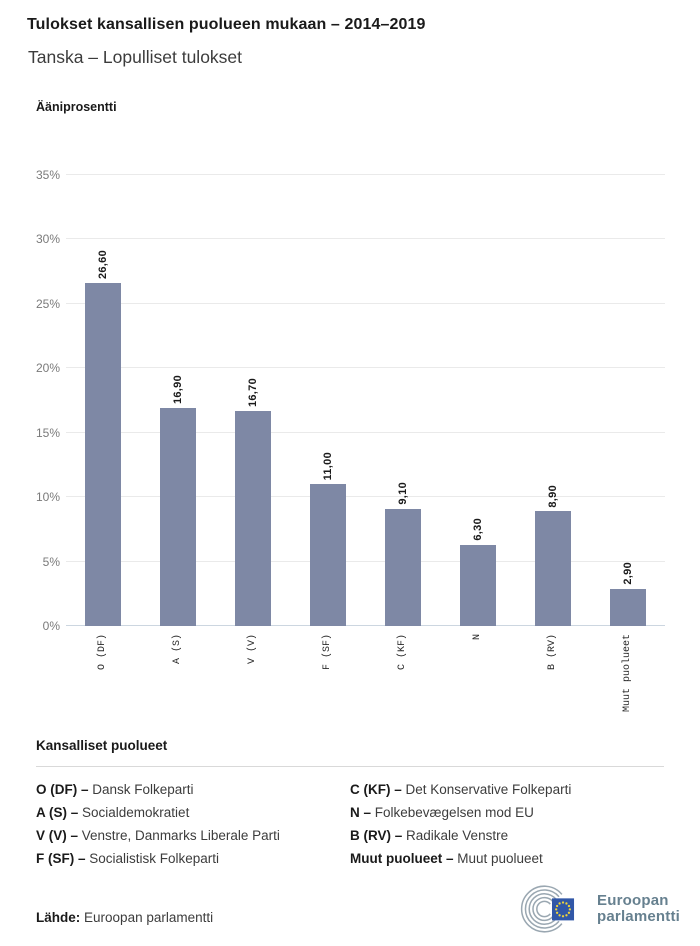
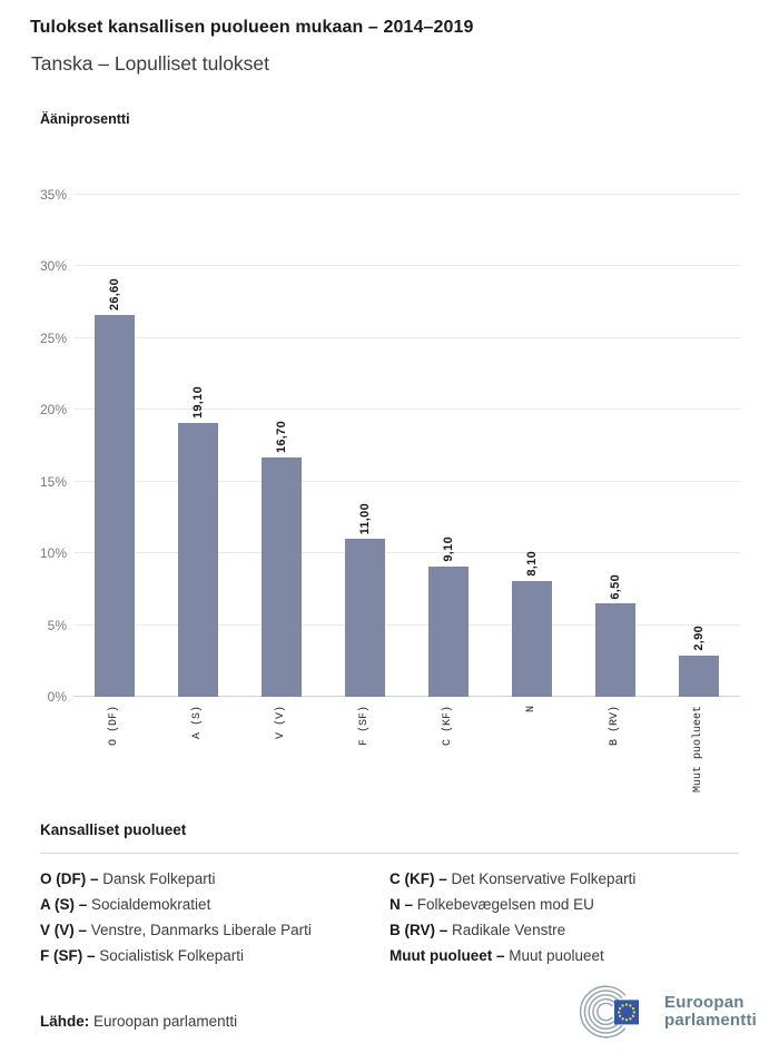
A (S): 16,90 -> 19,10
N: 6,30 -> 8,10
B (RV): 8,90 -> 6,50
